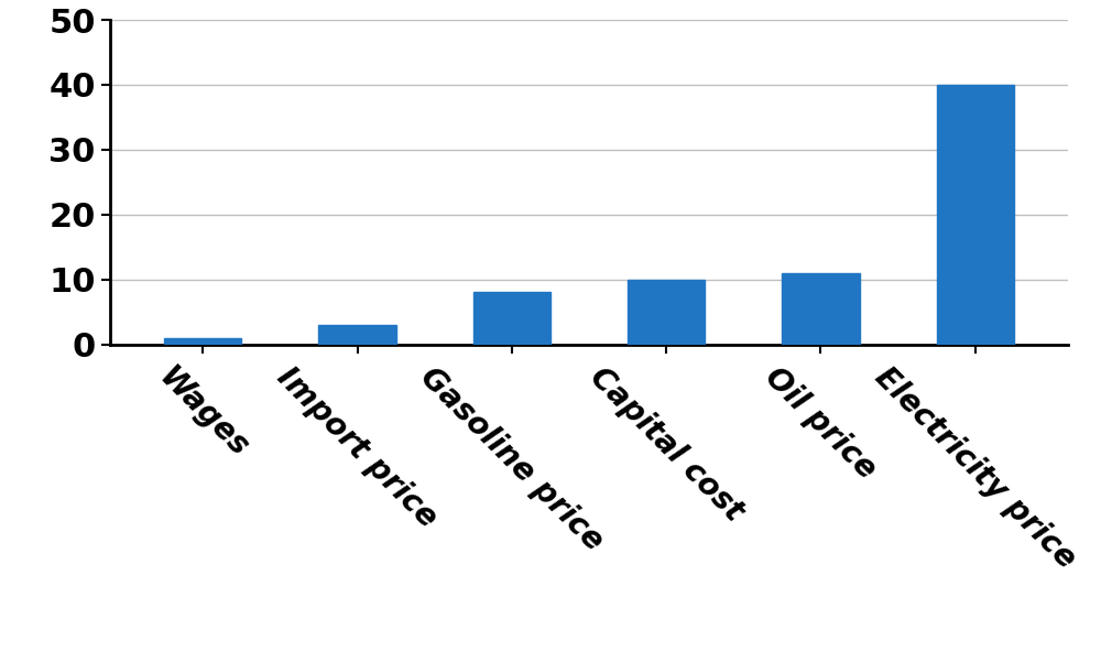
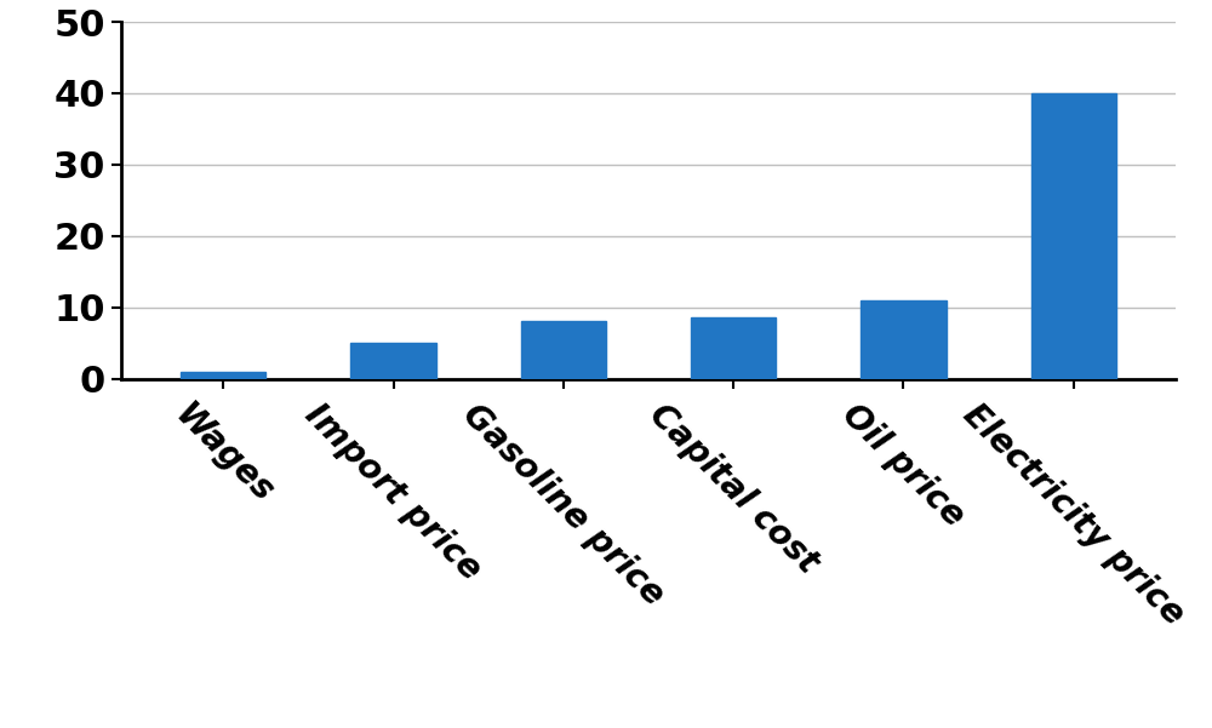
Import price: 3.0 -> 5.0
Capital cost: 10.0 -> 8.5
